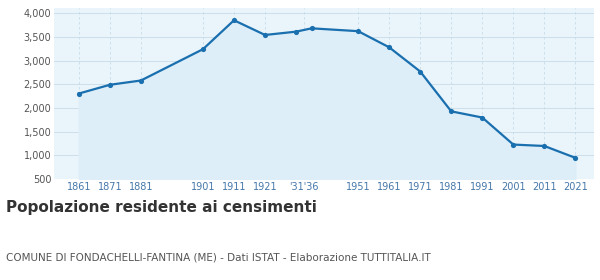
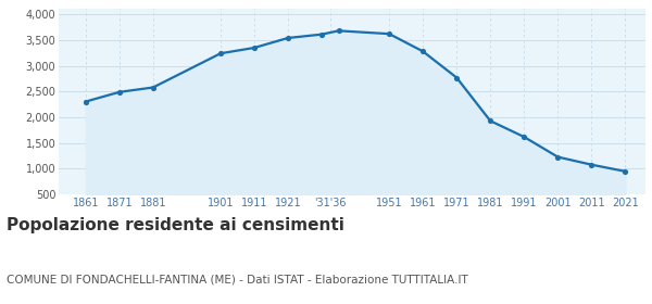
1911: 3,850 -> 3,350
1991: 1,800 -> 1,620
2011: 1,200 -> 1,080
